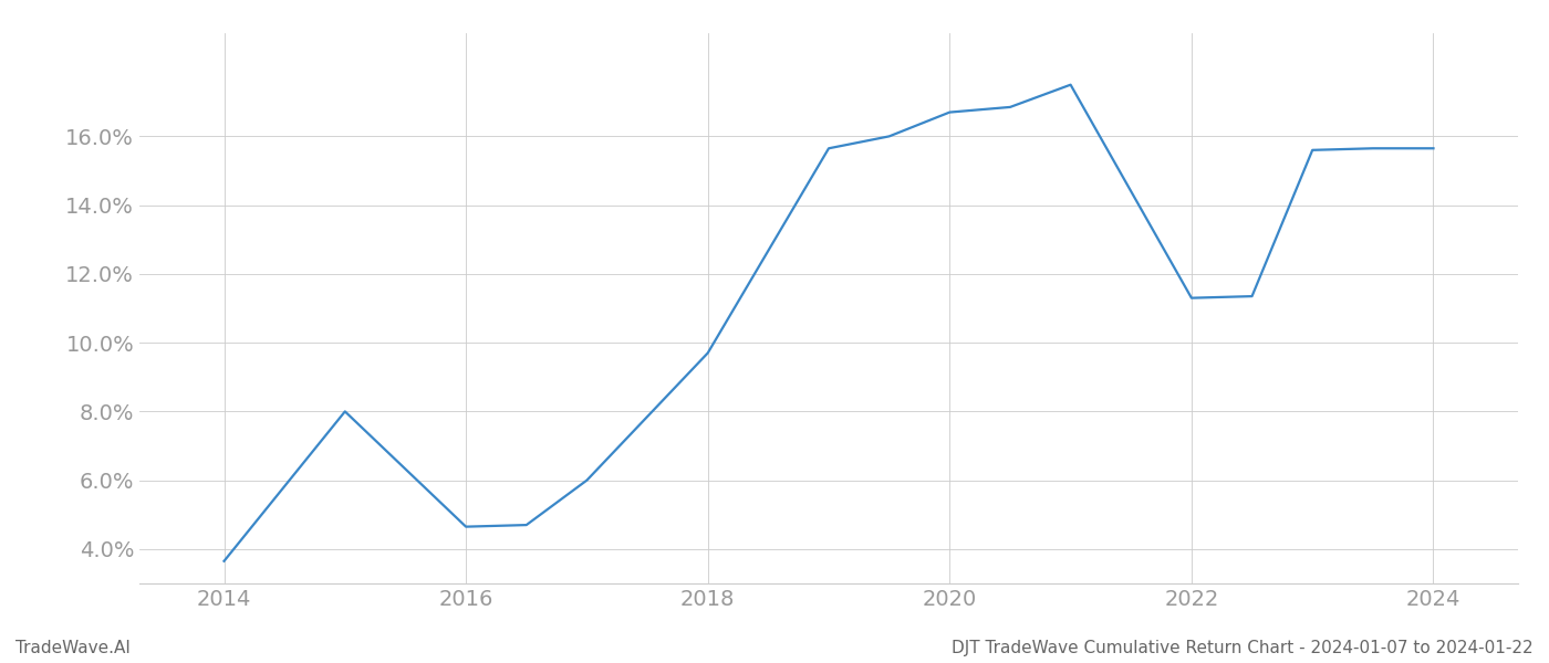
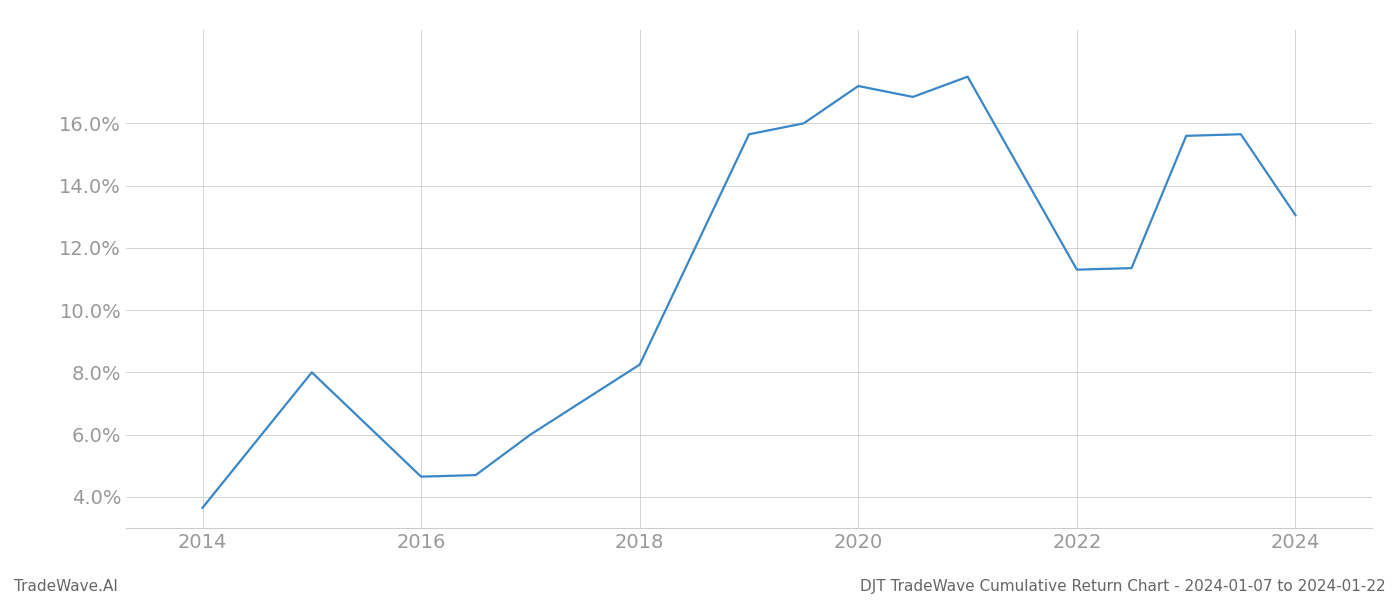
2018: 9.70% -> 8.25%
2020: 16.70% -> 17.20%
2024: 15.65% -> 13.05%
